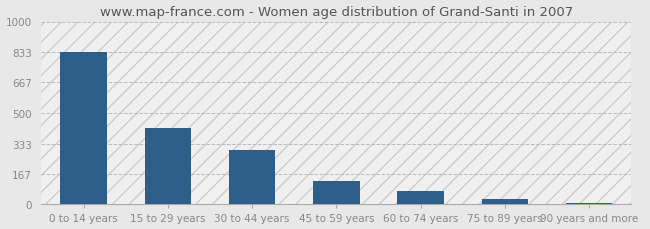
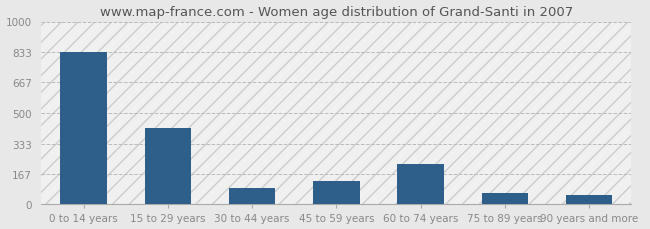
30 to 44 years: 300 -> 90
60 to 74 years: 80 -> 220
75 to 89 years: 30 -> 60
90 years and more: 10 -> 50
